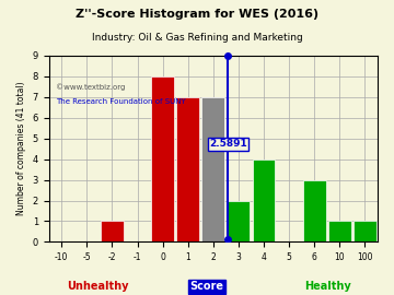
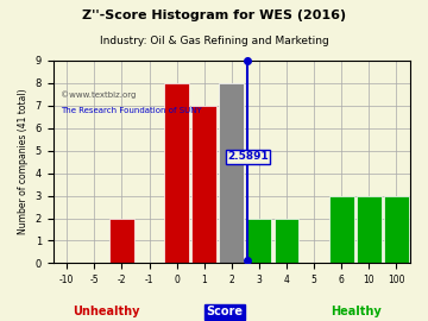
-2: 1 -> 2
2: 7 -> 8
4: 4 -> 2
10: 1 -> 3
100: 1 -> 3
